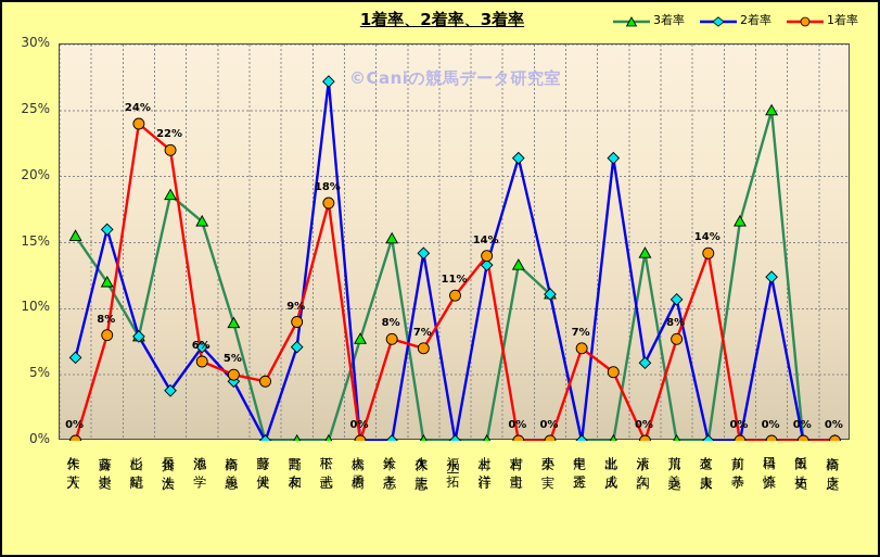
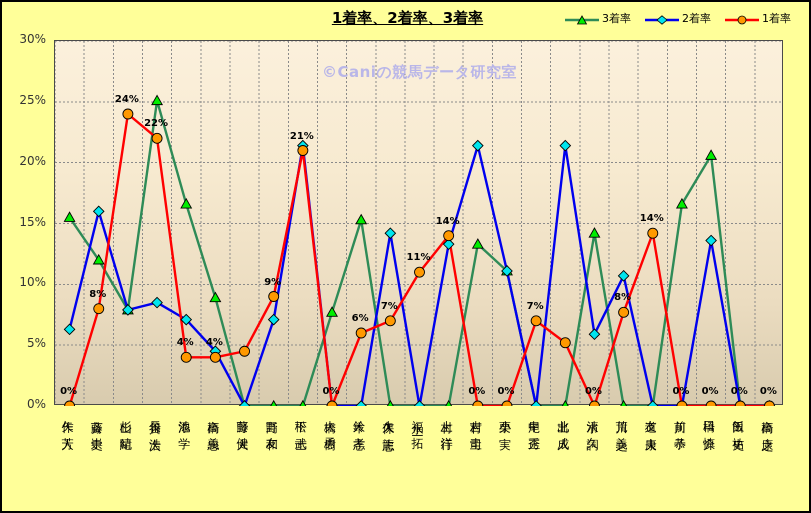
3着率/長谷川 浩大: 18.6% -> 25.1%
2着率/長谷川 浩大: 3.8% -> 8.5%
1着率/池添 学: 6% -> 4%
1着率/高橋 義忠: 5% -> 4%
2着率/松下 武士: 27.2% -> 21.4%
1着率/松下 武士: 18% -> 21%
1着率/鈴木 孝志: 8% -> 6%
3着率/橋口 慎介: 25.0% -> 20.6%
2着率/橋口 慎介: 12.4% -> 13.6%
